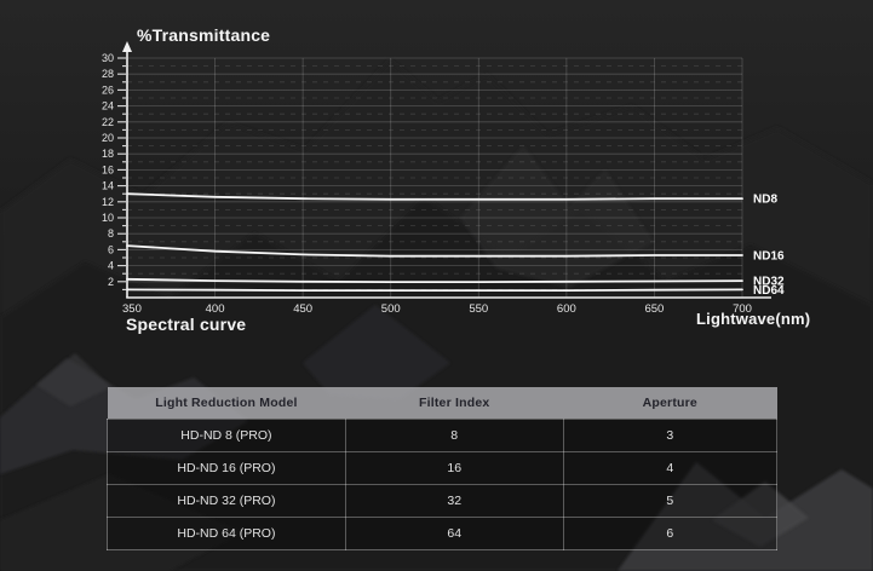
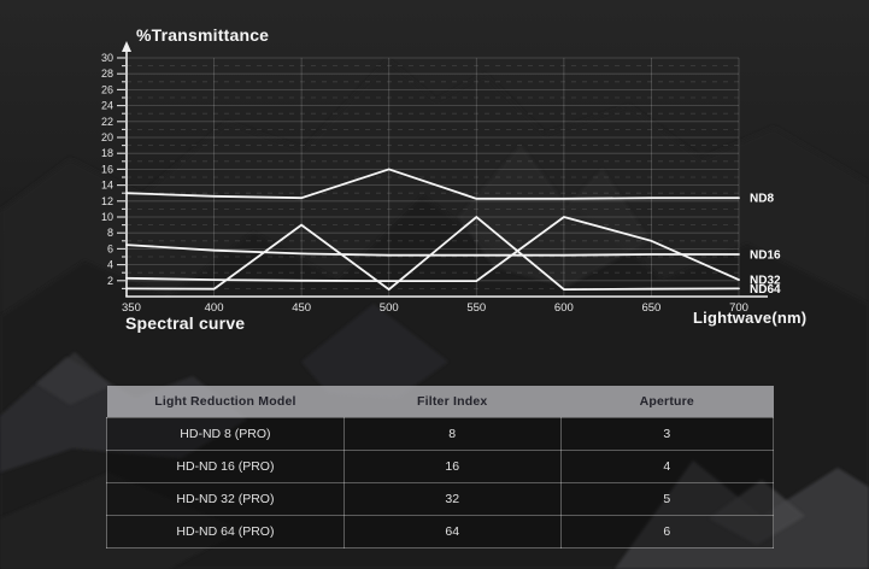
ND64/450: 1 -> 9
ND8/500: 12 -> 16
ND64/550: 1 -> 10
ND32/600: 2 -> 10
ND32/650: 2 -> 7
